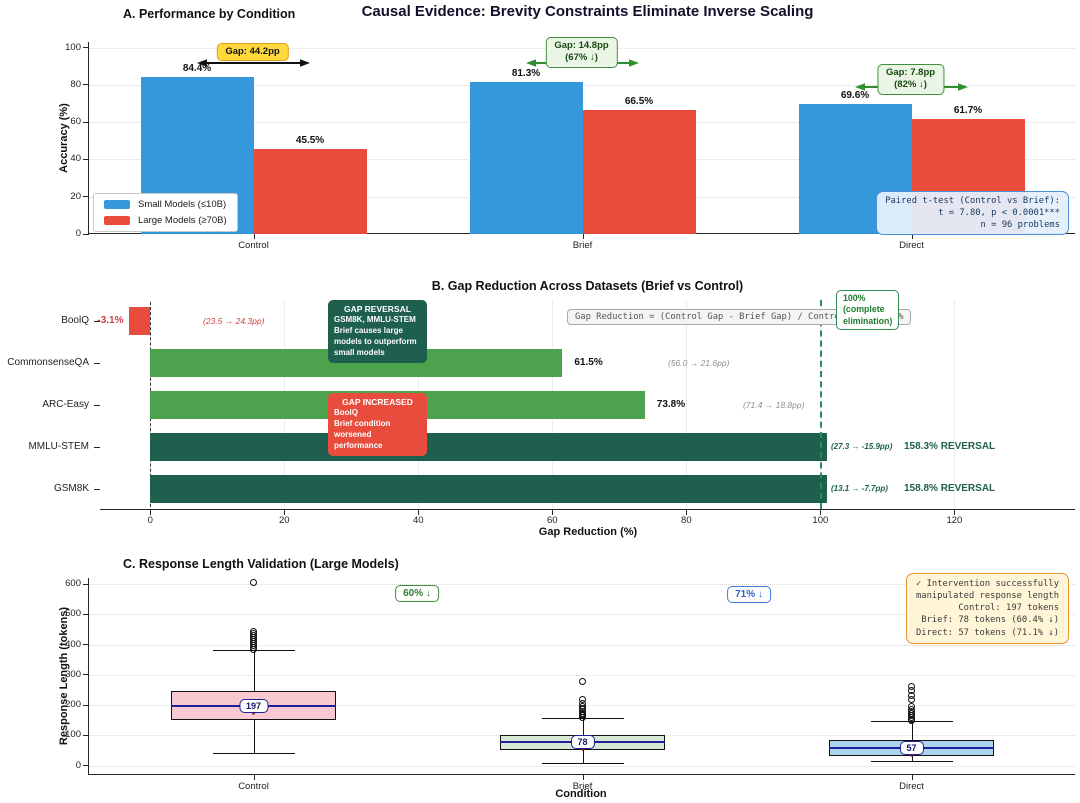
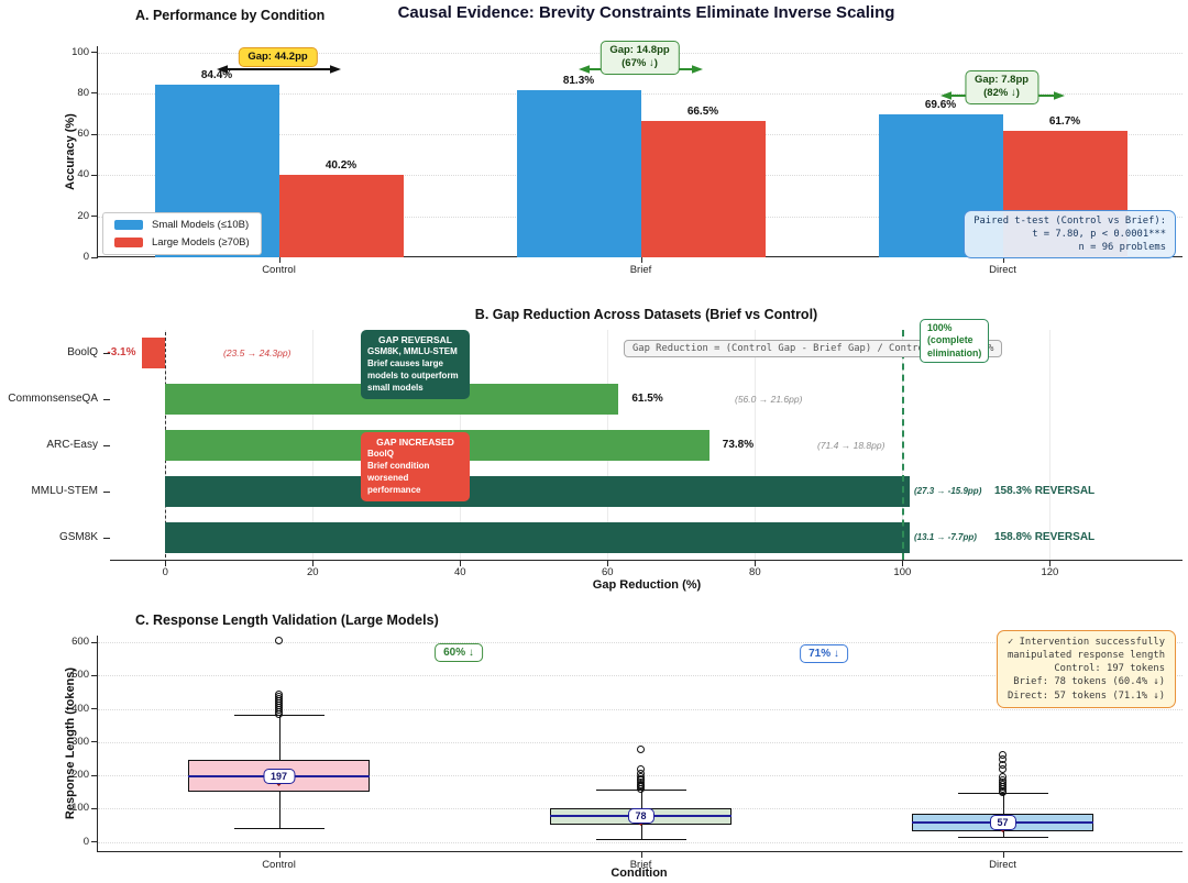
A. Performance by Condition/Large Models (≥70B)/Control: 45.5% -> 40.2%
